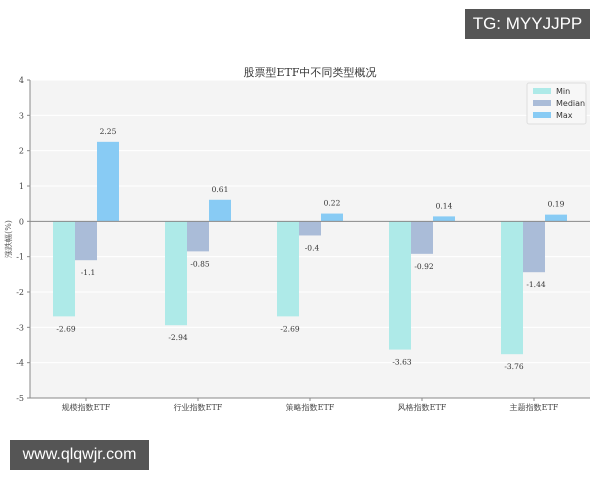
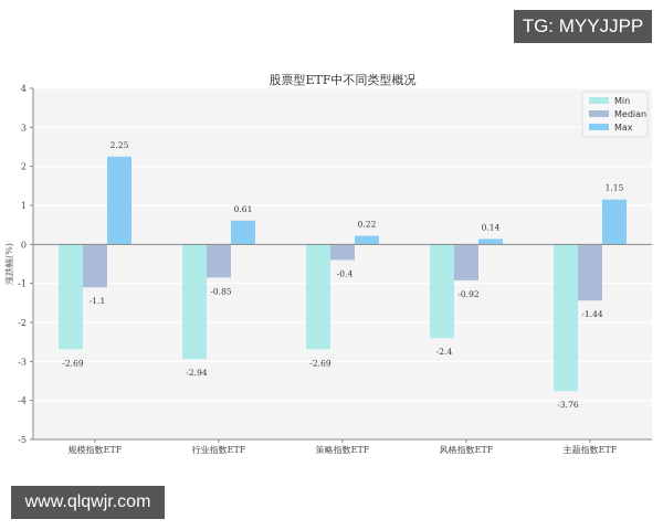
Min/风格指数ETF: -3.63 -> -2.4
Max/主题指数ETF: 0.19 -> 1.15
